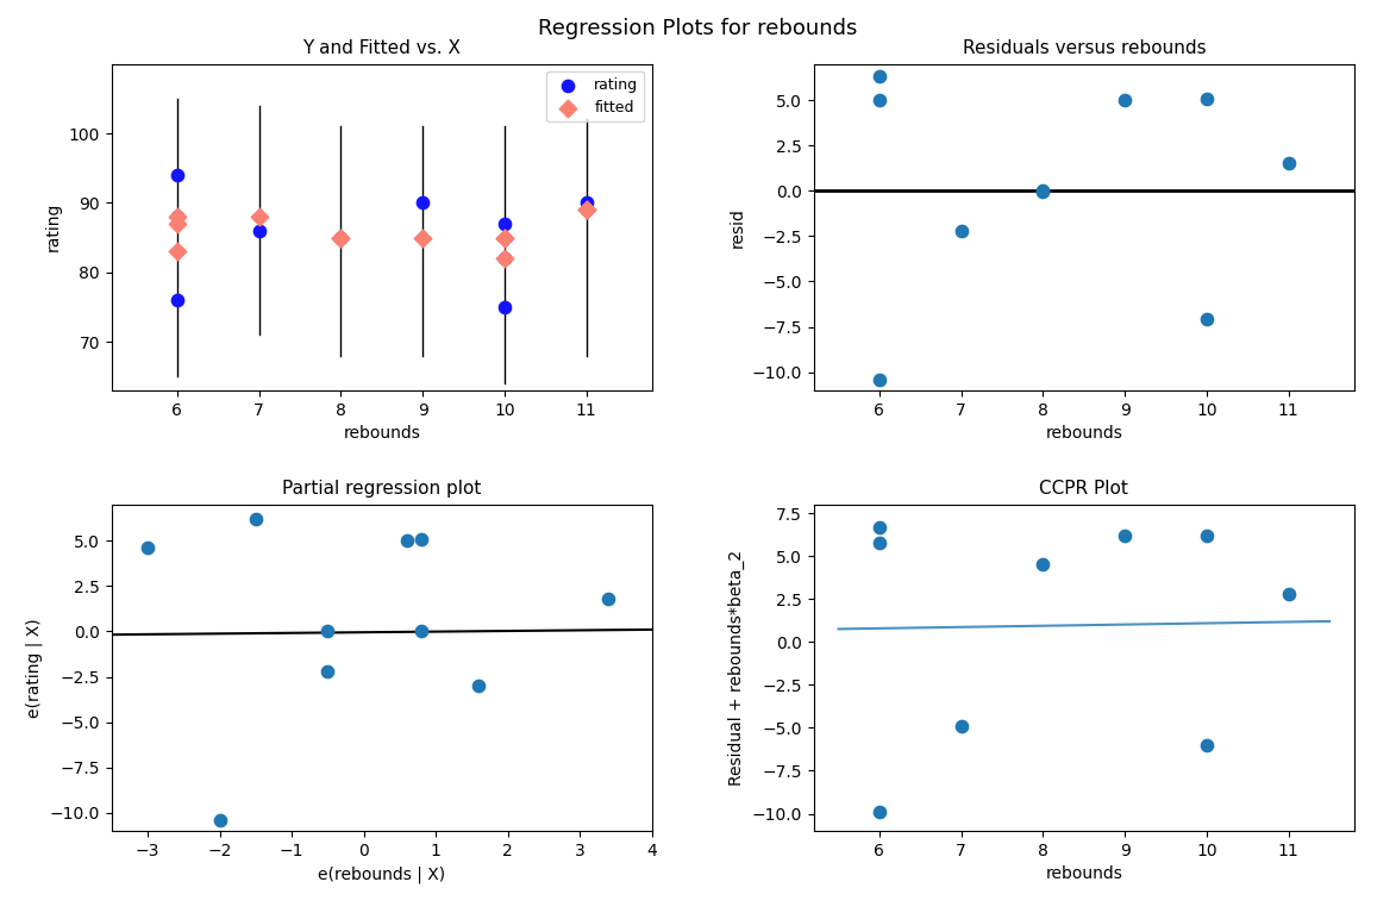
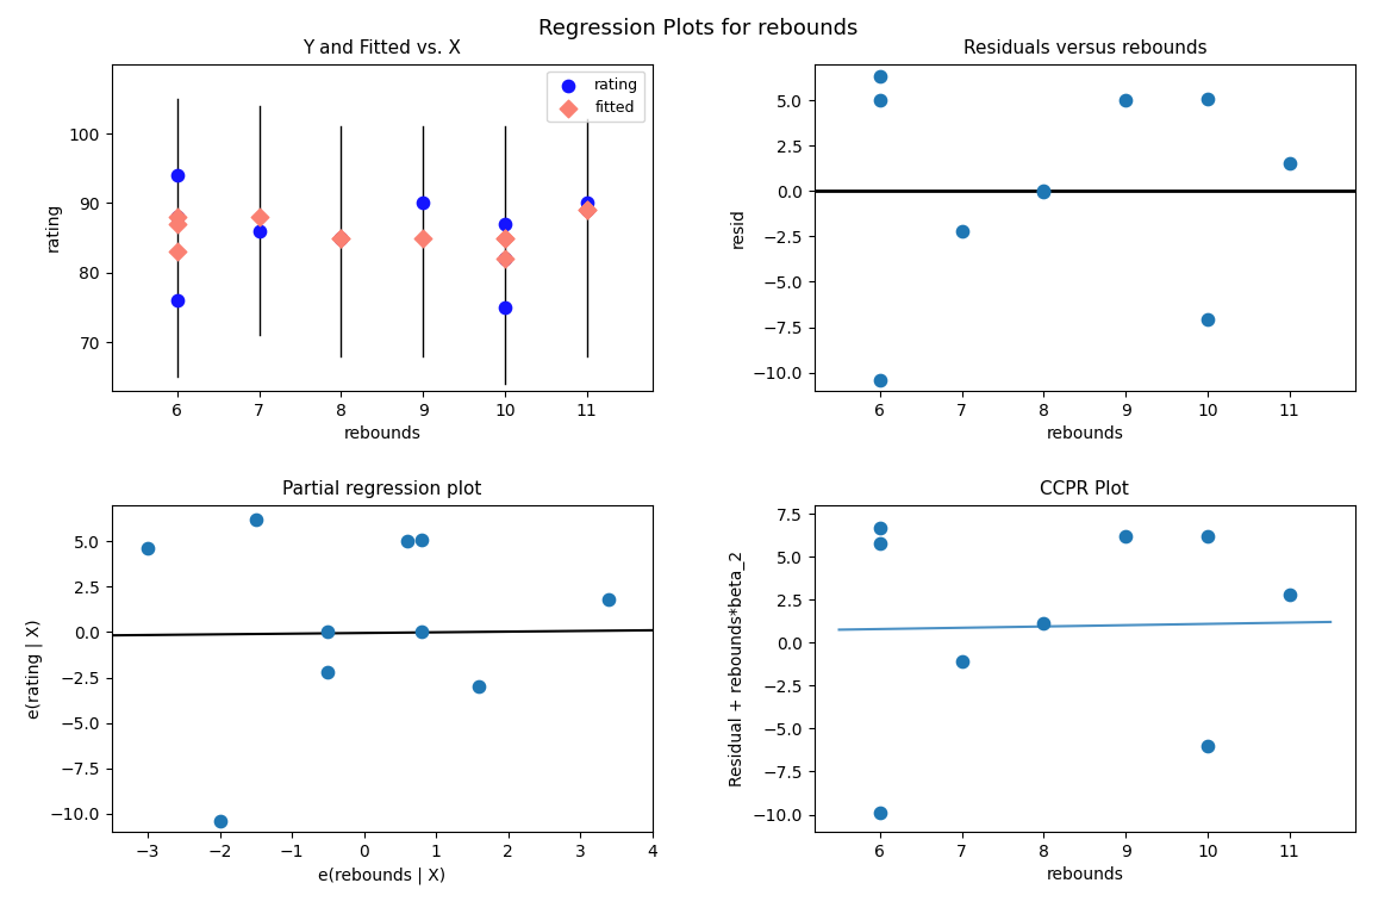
CCPR Plot/7: -4.9 -> -1.1
CCPR Plot/8: 4.5 -> 1.1
